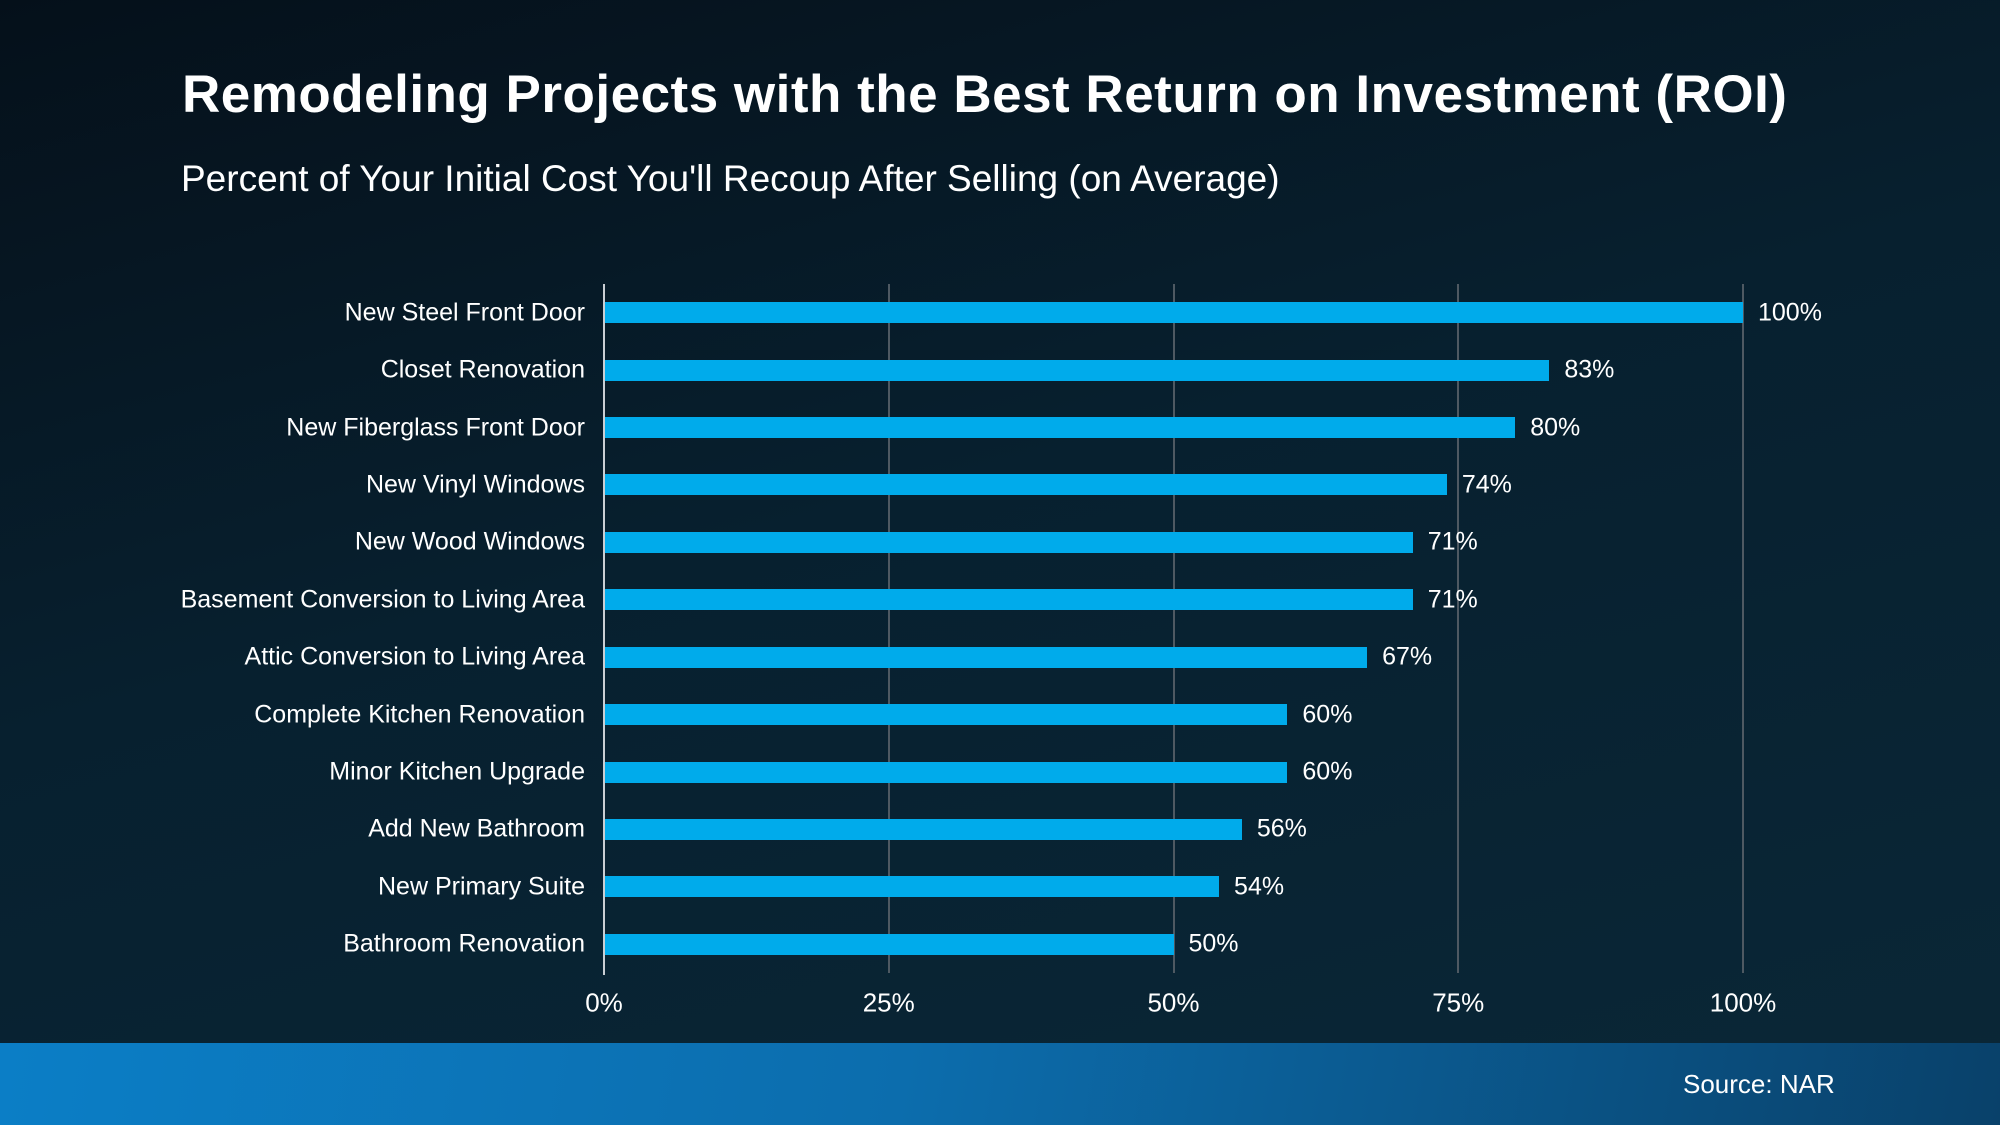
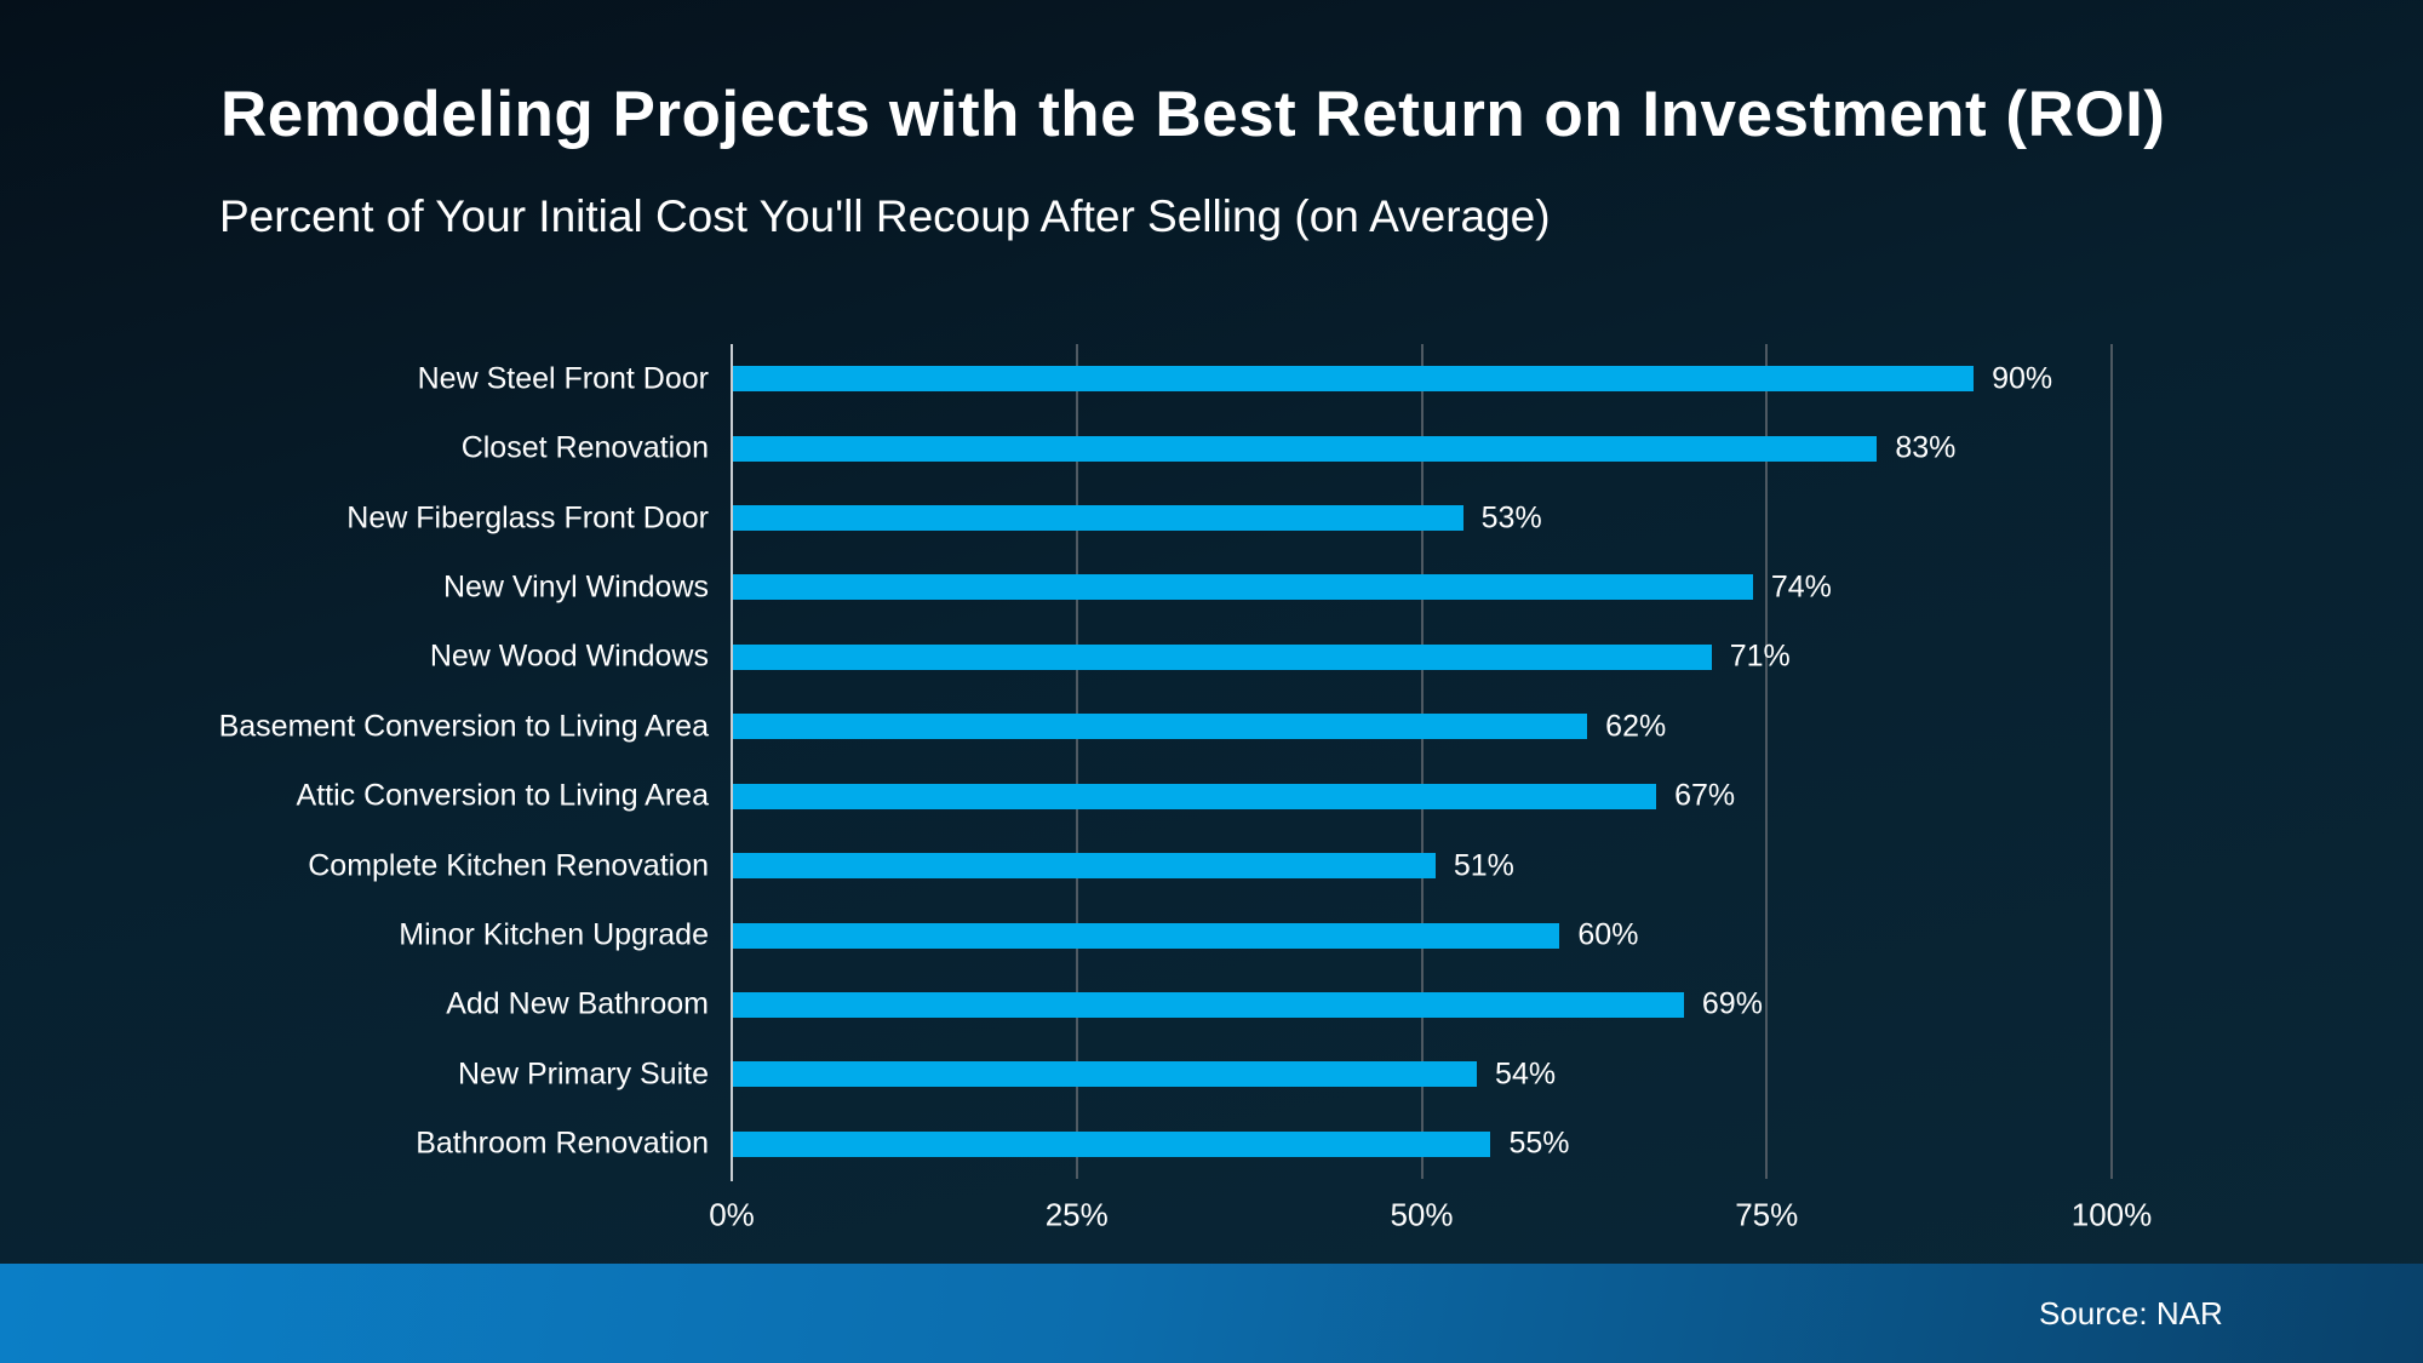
New Steel Front Door: 100% -> 90%
New Fiberglass Front Door: 80% -> 53%
Basement Conversion to Living Area: 71% -> 62%
Complete Kitchen Renovation: 60% -> 51%
Add New Bathroom: 56% -> 69%
Bathroom Renovation: 50% -> 55%
